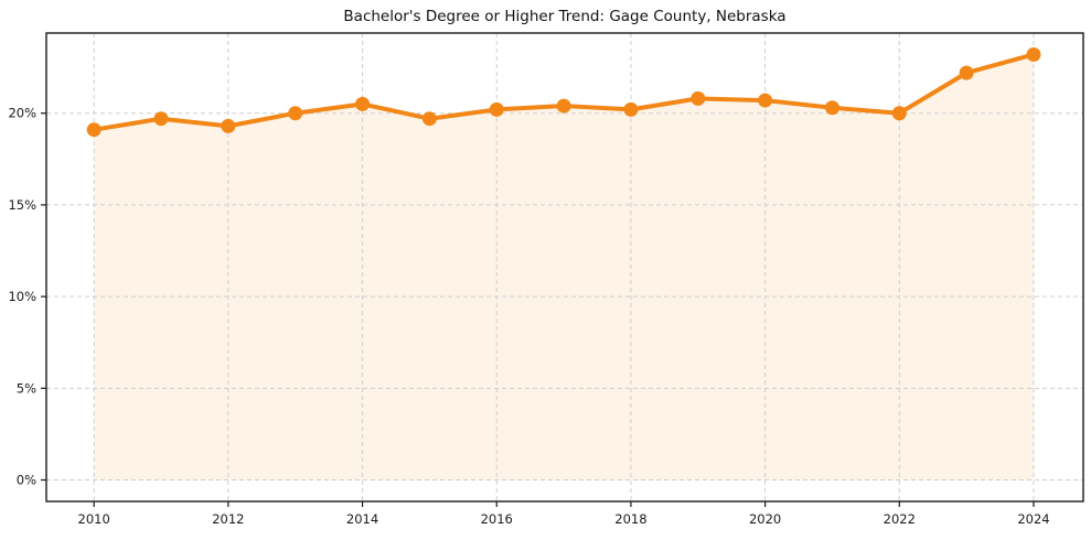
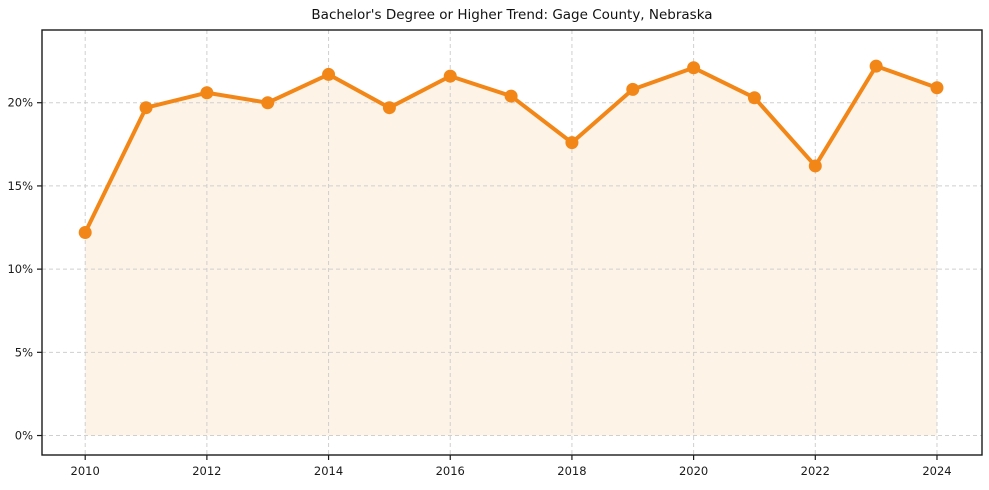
2010: 19.1% -> 12.2%
2012: 19.3% -> 20.6%
2014: 20.5% -> 21.7%
2016: 20.2% -> 21.6%
2018: 20.2% -> 17.6%
2020: 20.7% -> 22.1%
2022: 20.0% -> 16.2%
2024: 23.2% -> 20.9%
